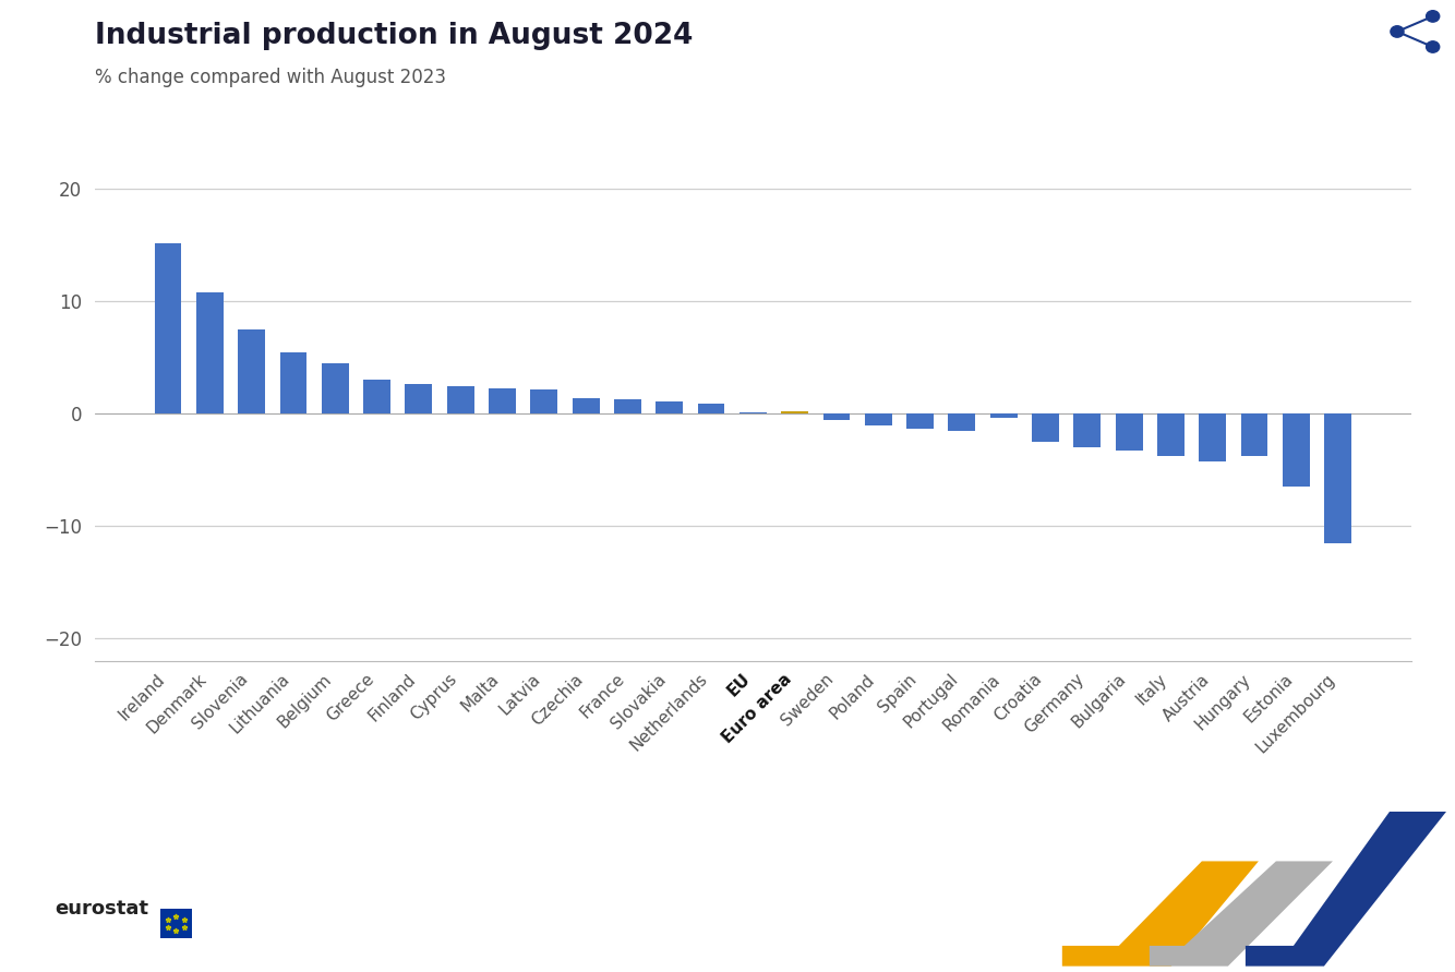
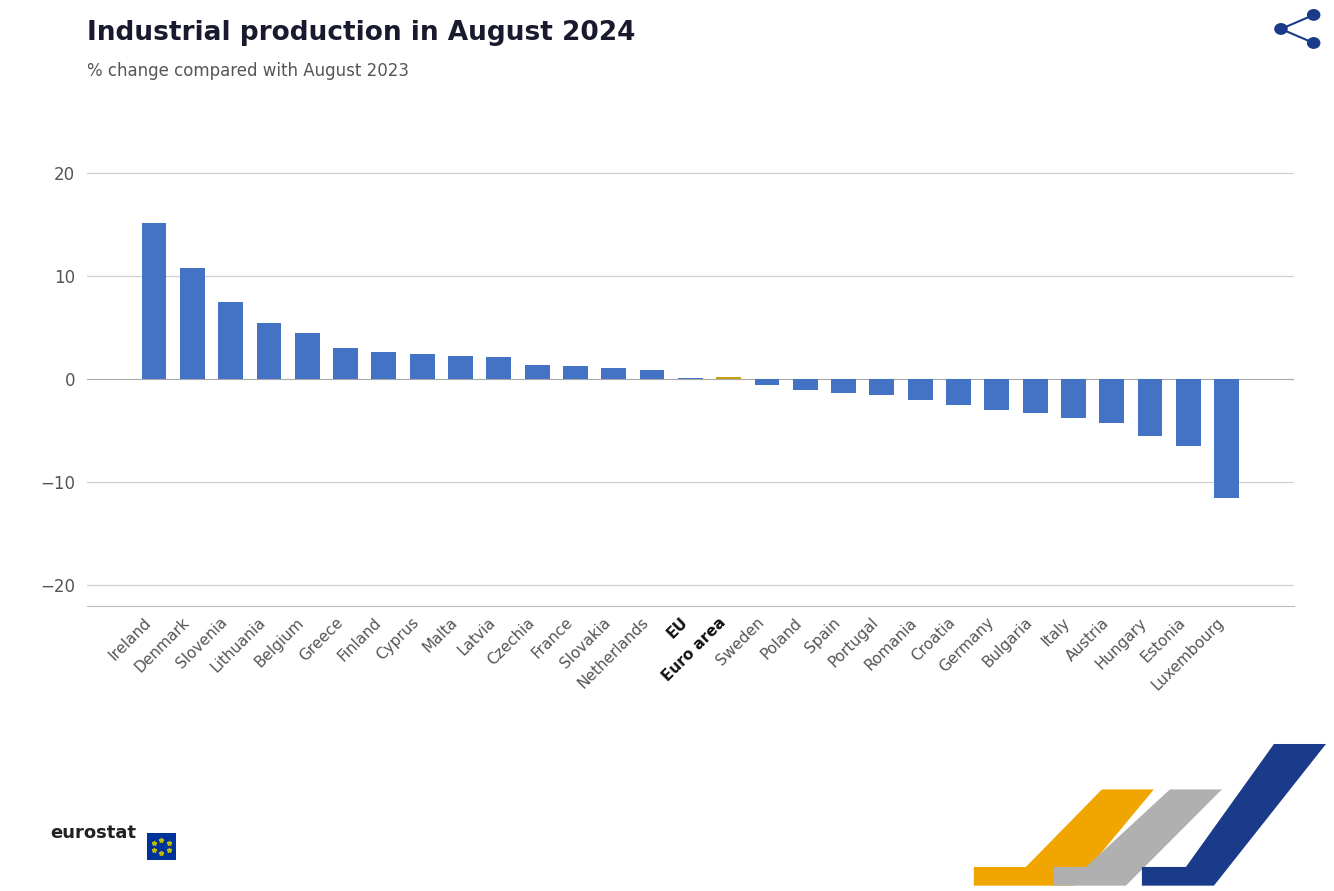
Romania: -0.4 -> -2.0
Hungary: -3.8 -> -5.5
